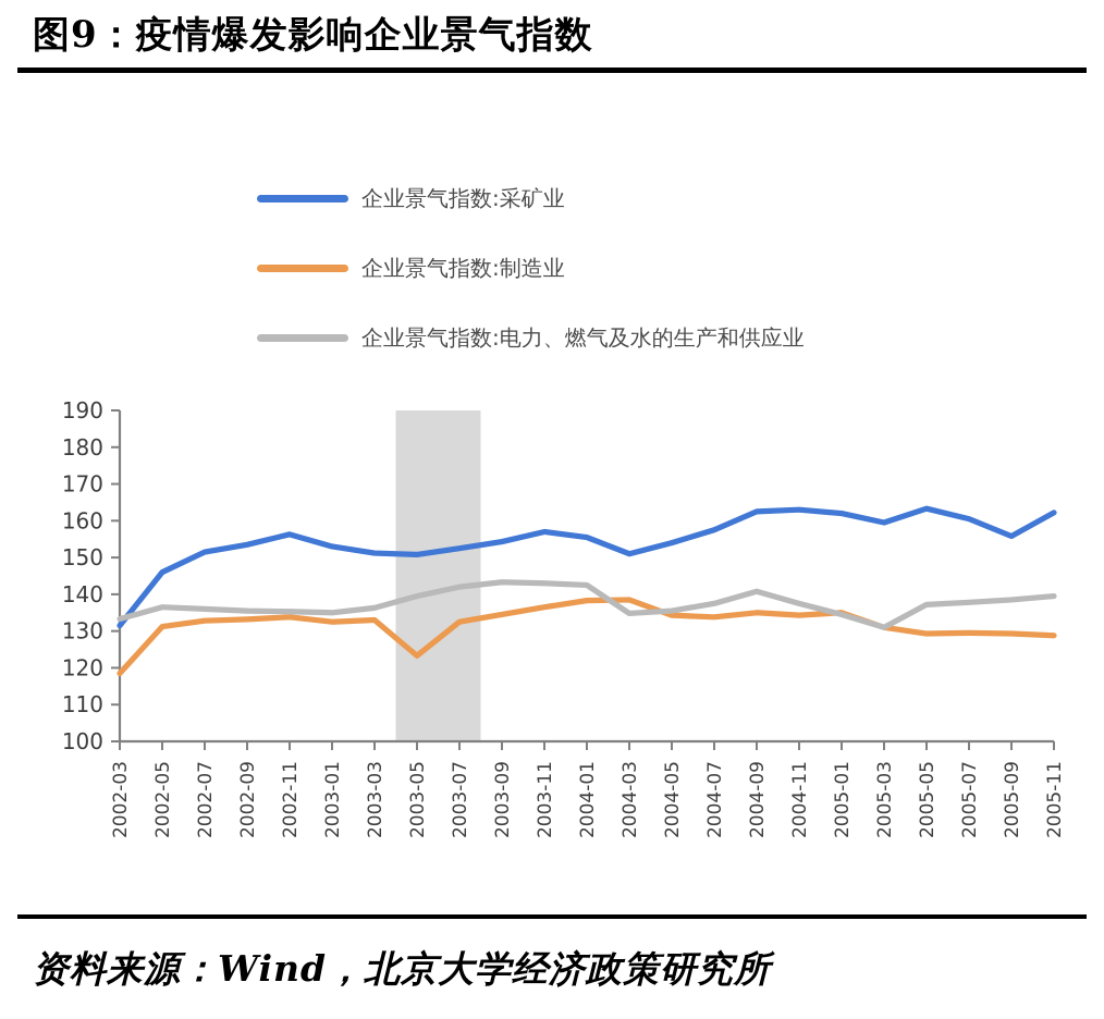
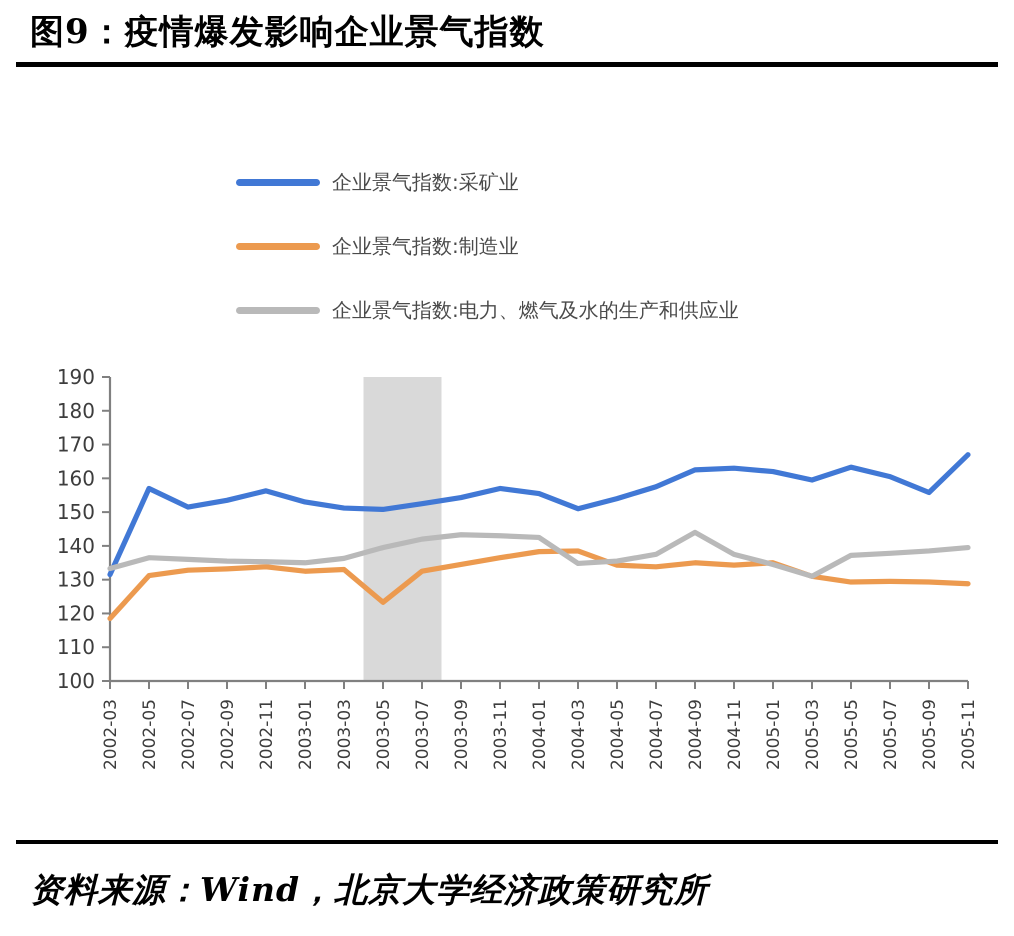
企业景气指数:采矿业/2002-05: 146 -> 157
企业景气指数:电力、燃气及水的生产和供应业/2004-09: 141 -> 144
企业景气指数:采矿业/2005-11: 162 -> 167
